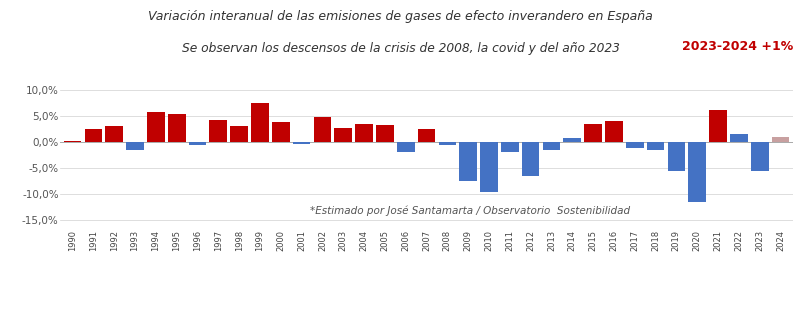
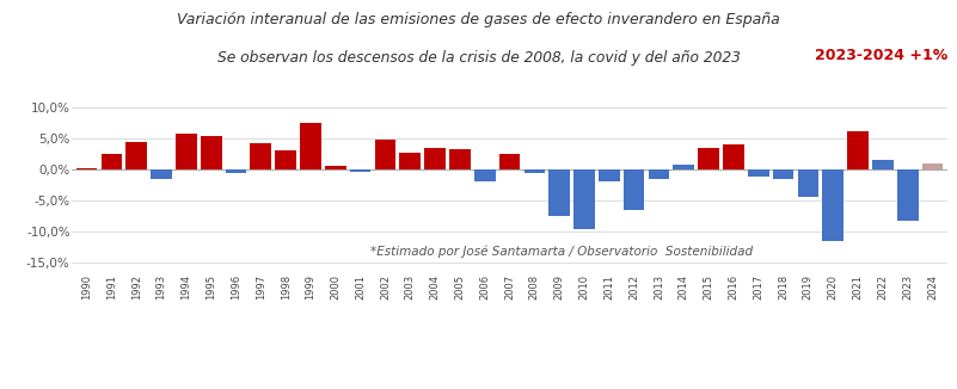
1992: 3,0% -> 4,4%
2000: 3,8% -> 0,6%
2019: -5,5% -> -4,4%
2023: -5,5% -> -8,2%
